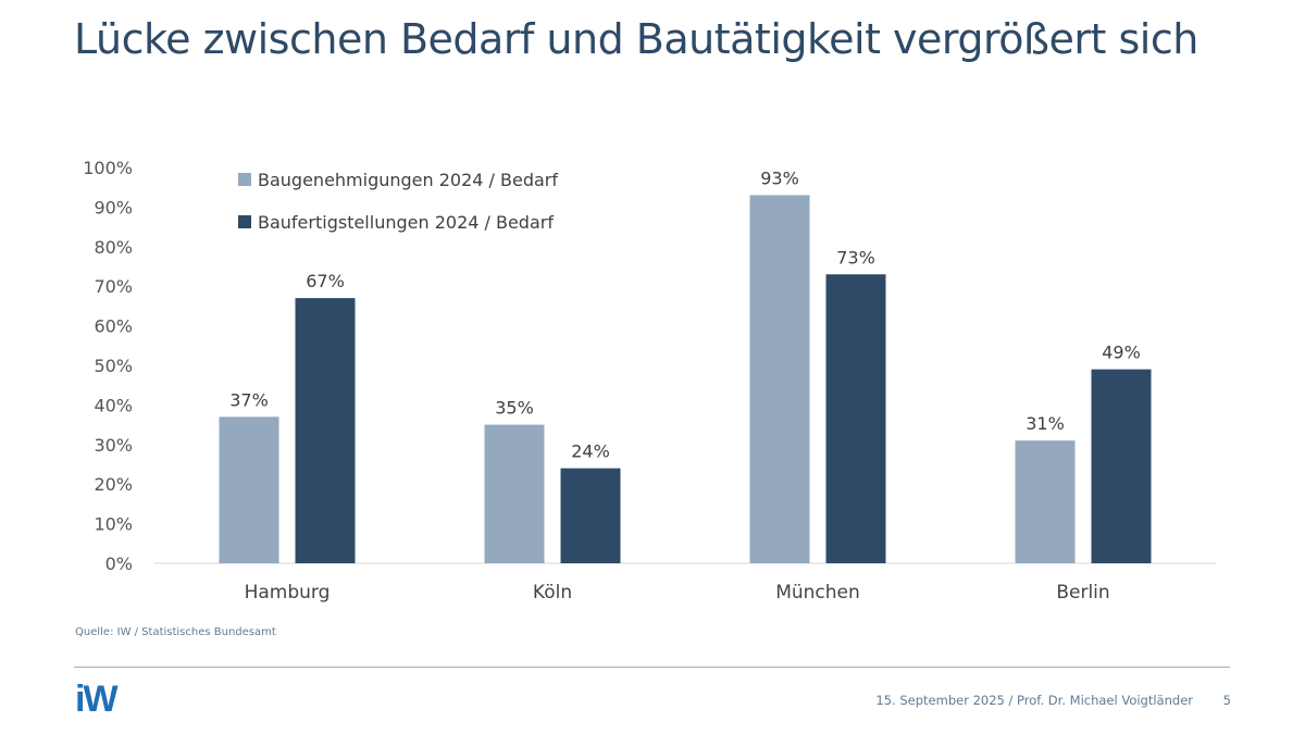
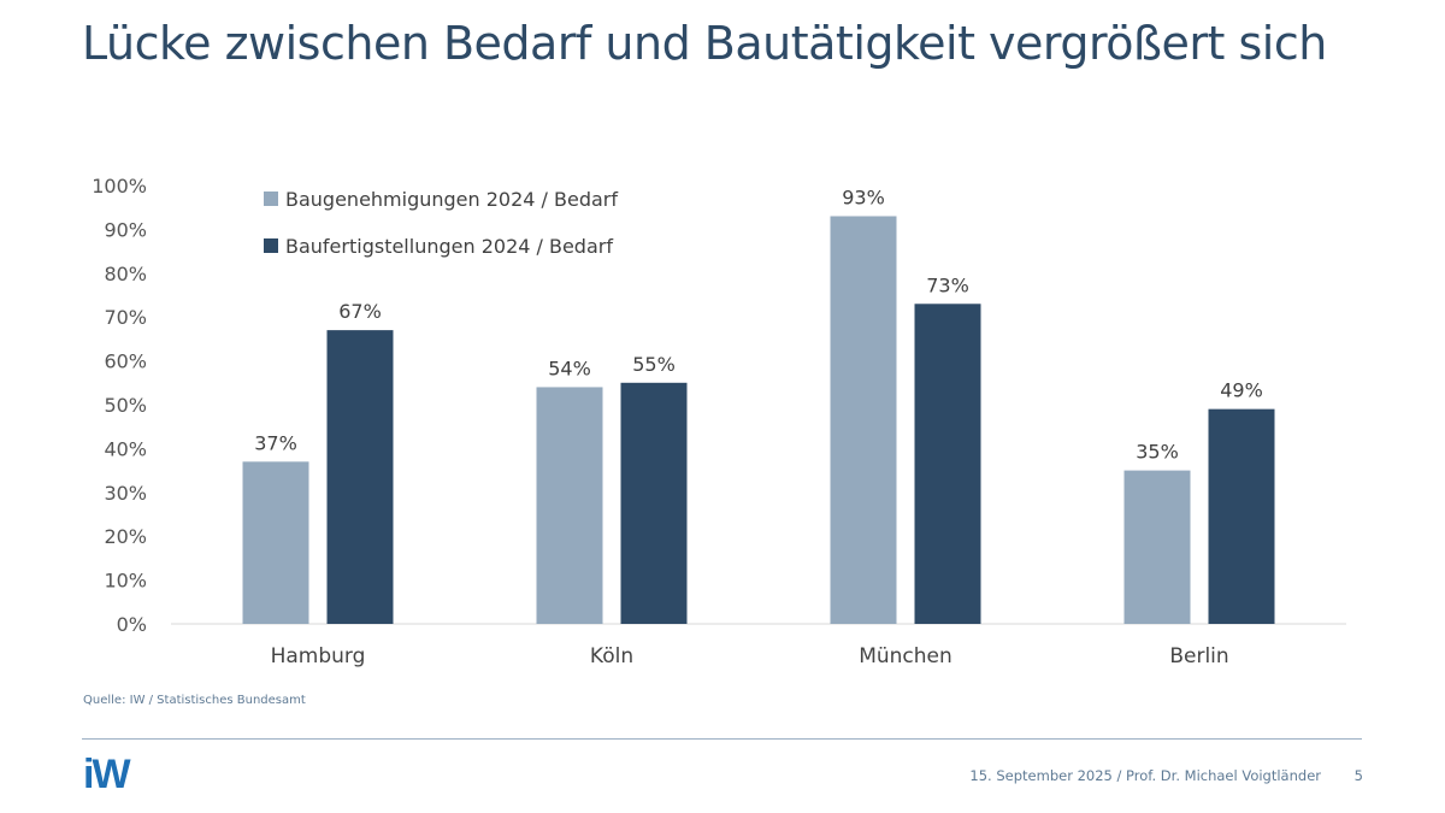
Baugenehmigungen 2024 / Bedarf/Köln: 35% -> 54%
Baufertigstellungen 2024 / Bedarf/Köln: 24% -> 55%
Baugenehmigungen 2024 / Bedarf/Berlin: 31% -> 35%
